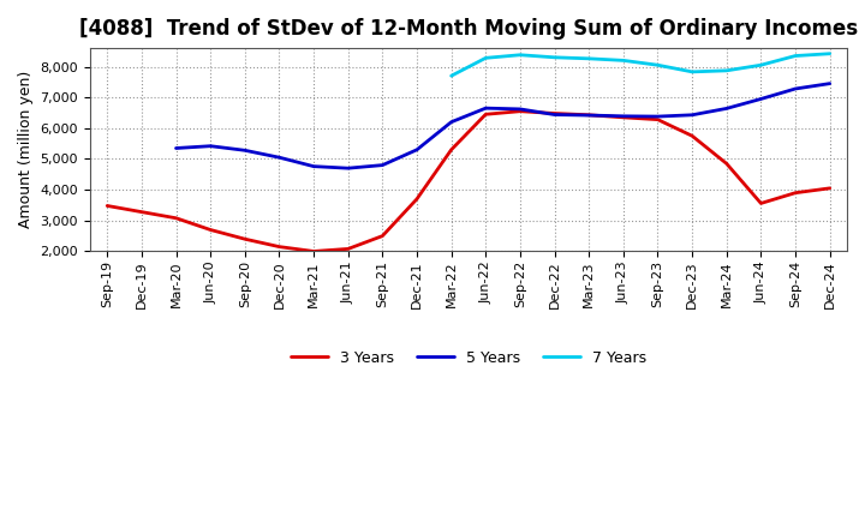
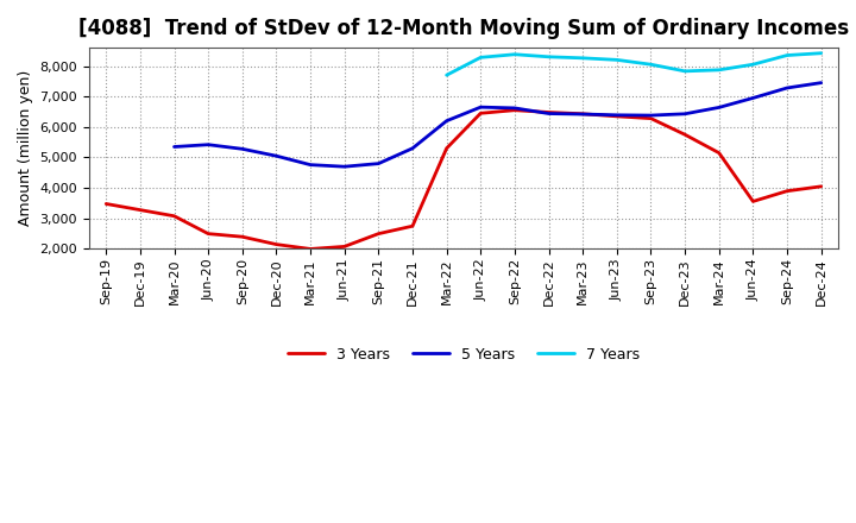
3 Years/Jun-20: 2,700 -> 2,500
3 Years/Dec-21: 3,700 -> 2,750
3 Years/Mar-24: 4,850 -> 5,150
